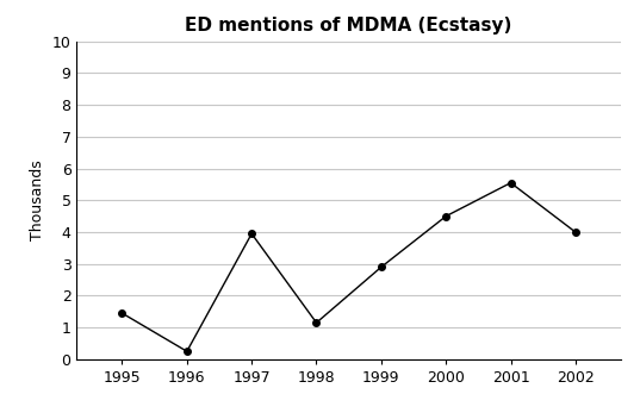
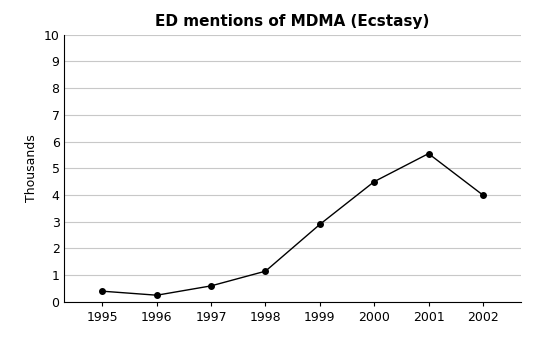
1995: 1.45 -> 0.40
1997: 3.95 -> 0.60
